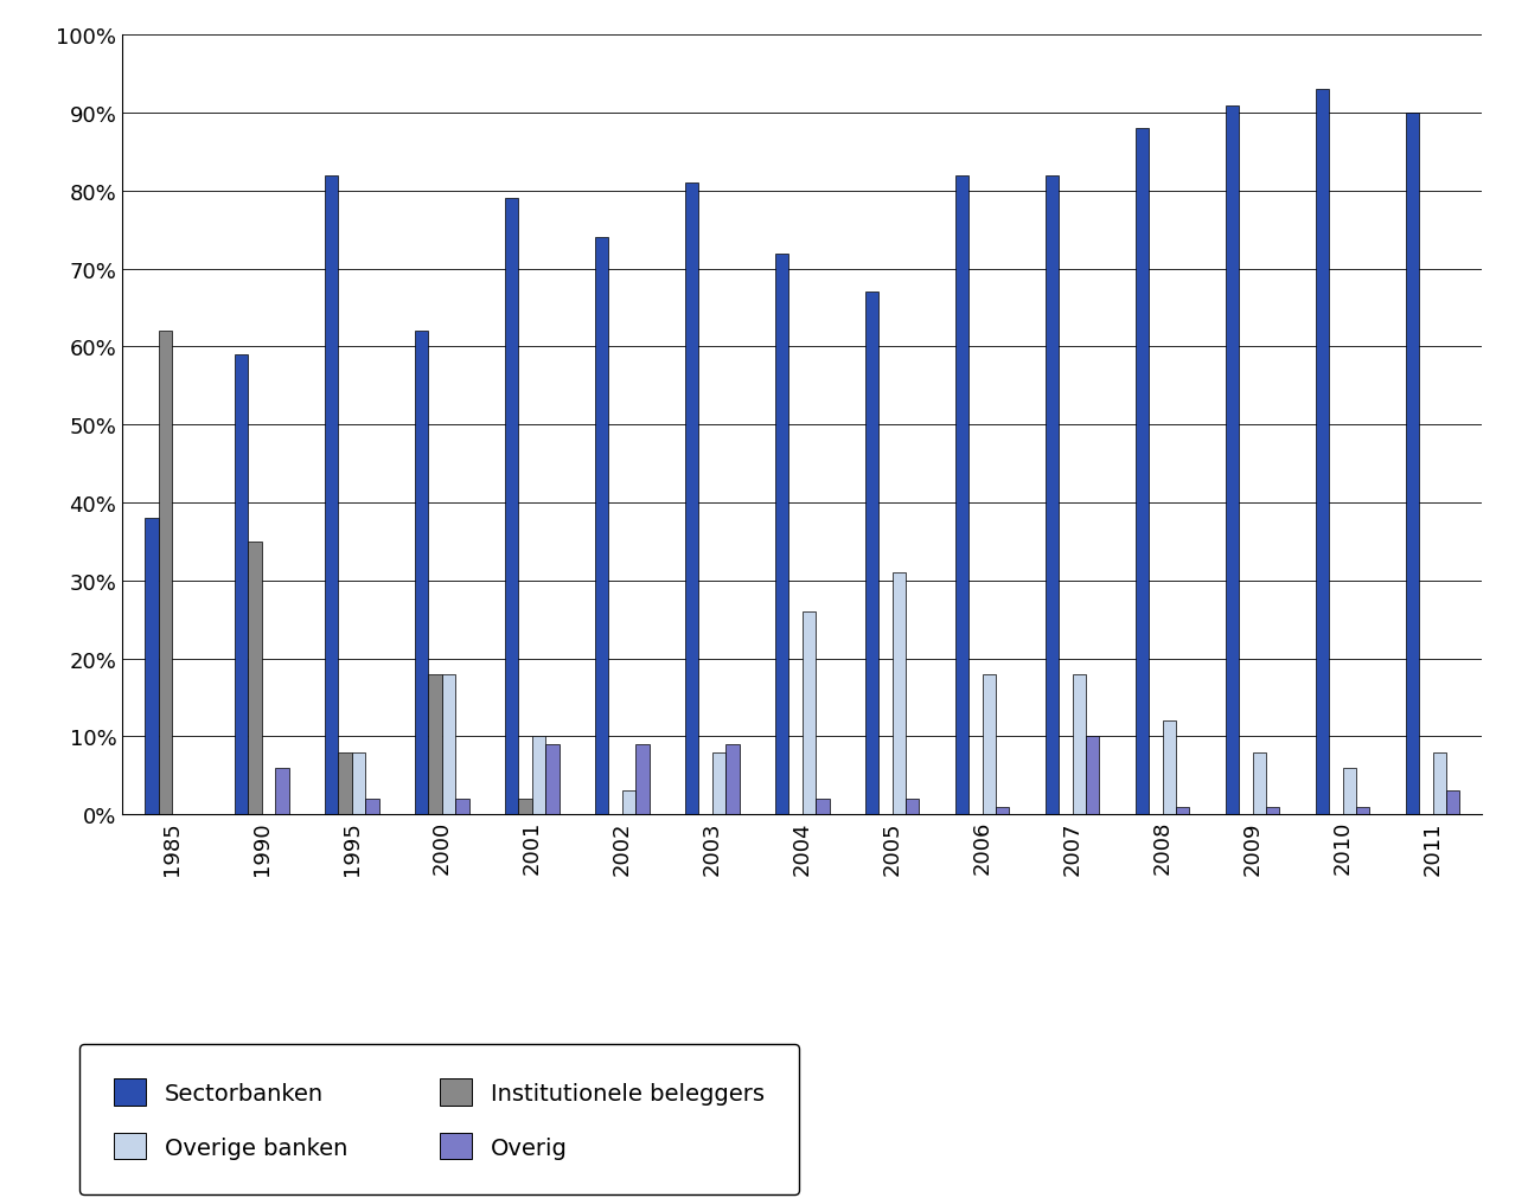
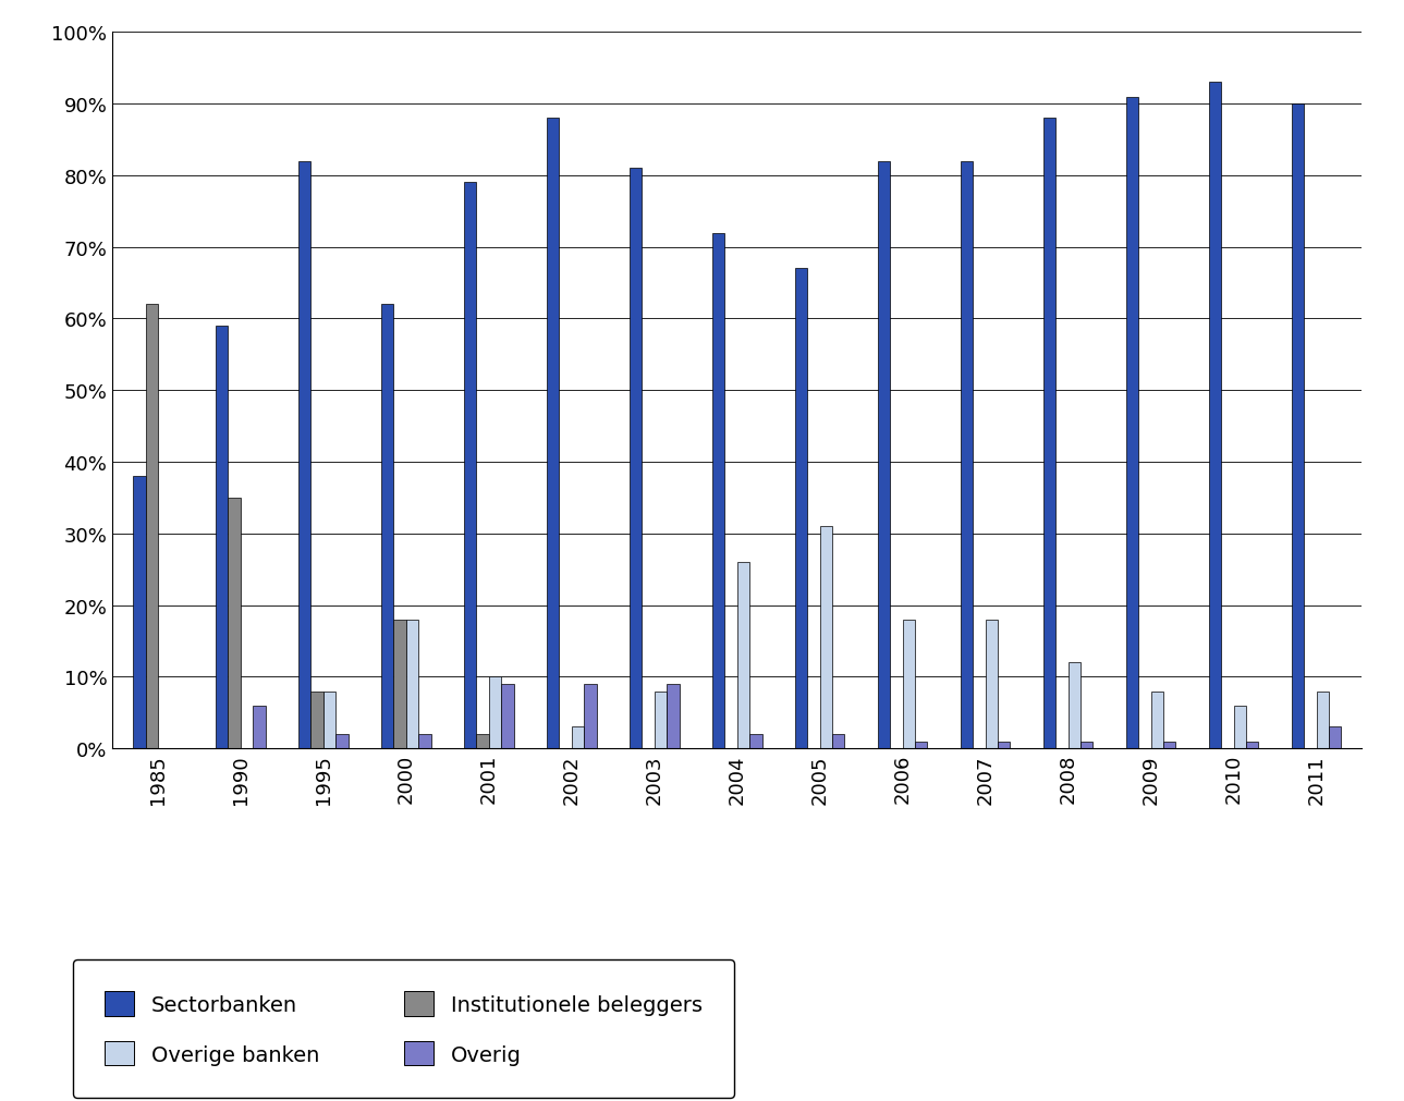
Sectorbanken/2002: 74% -> 88%
Overig/2007: 10% -> 1%
